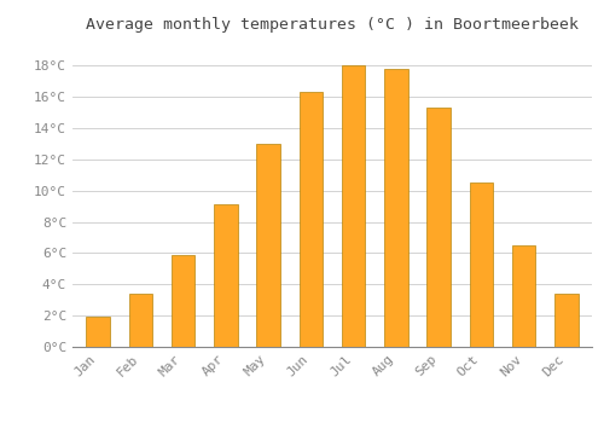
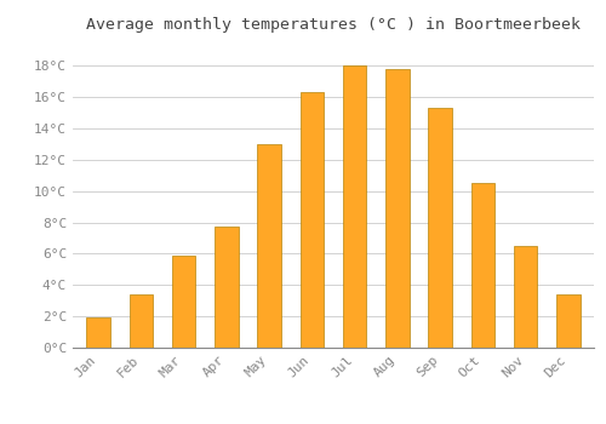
Apr: 9.1°C -> 7.7°C
